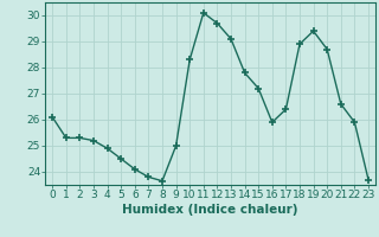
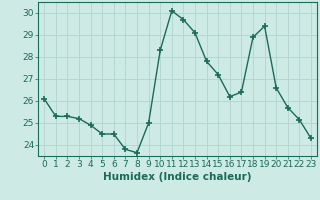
6: 24.10 -> 24.50
16: 25.90 -> 26.20
20: 28.70 -> 26.60
21: 26.60 -> 25.70
22: 25.90 -> 25.15
23: 23.70 -> 24.30
